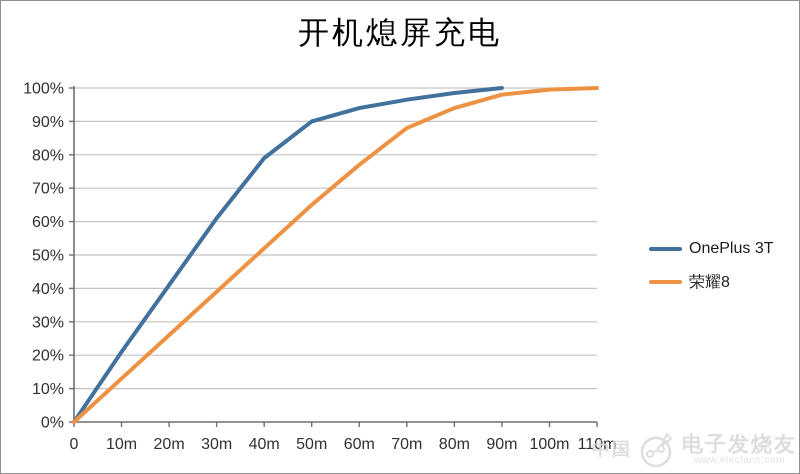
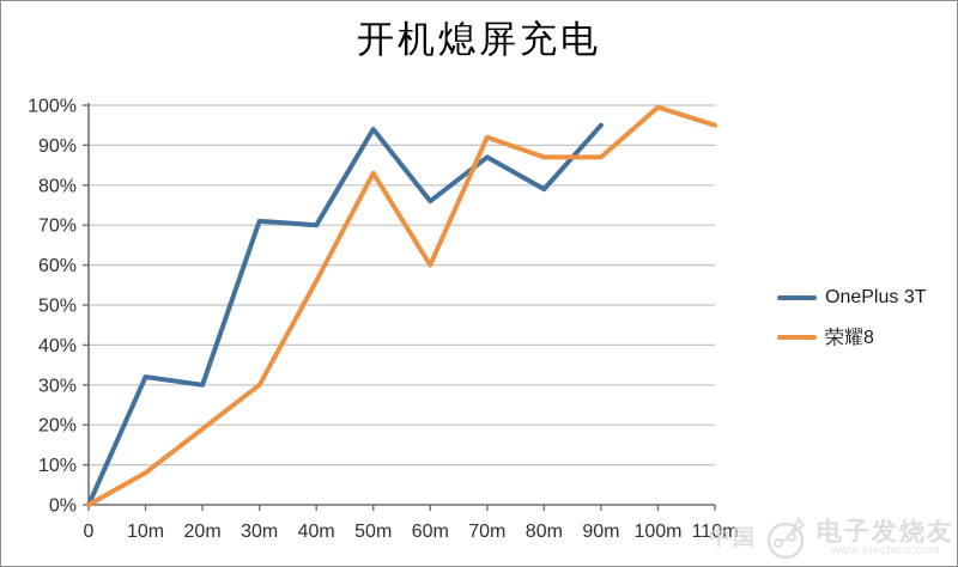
OnePlus 3T/10m: 21% -> 32%
荣耀8/10m: 13% -> 8%
OnePlus 3T/20m: 41% -> 30%
荣耀8/20m: 26% -> 19%
OnePlus 3T/30m: 61% -> 71%
荣耀8/30m: 39% -> 30%
OnePlus 3T/40m: 79% -> 70%
荣耀8/40m: 52% -> 56%
OnePlus 3T/50m: 90% -> 94%
荣耀8/50m: 65% -> 83%
OnePlus 3T/60m: 94% -> 76%
荣耀8/60m: 77% -> 60%
OnePlus 3T/70m: 96% -> 87%
荣耀8/70m: 88% -> 92%
OnePlus 3T/80m: 98% -> 79%
荣耀8/80m: 94% -> 87%
OnePlus 3T/90m: 100% -> 95%
荣耀8/90m: 98% -> 87%
荣耀8/110m: 100% -> 95%
